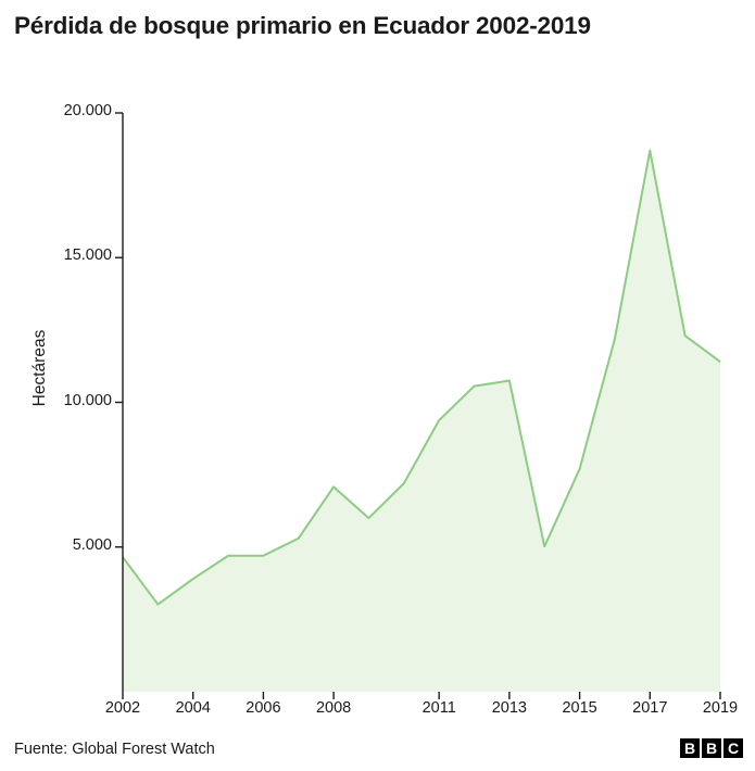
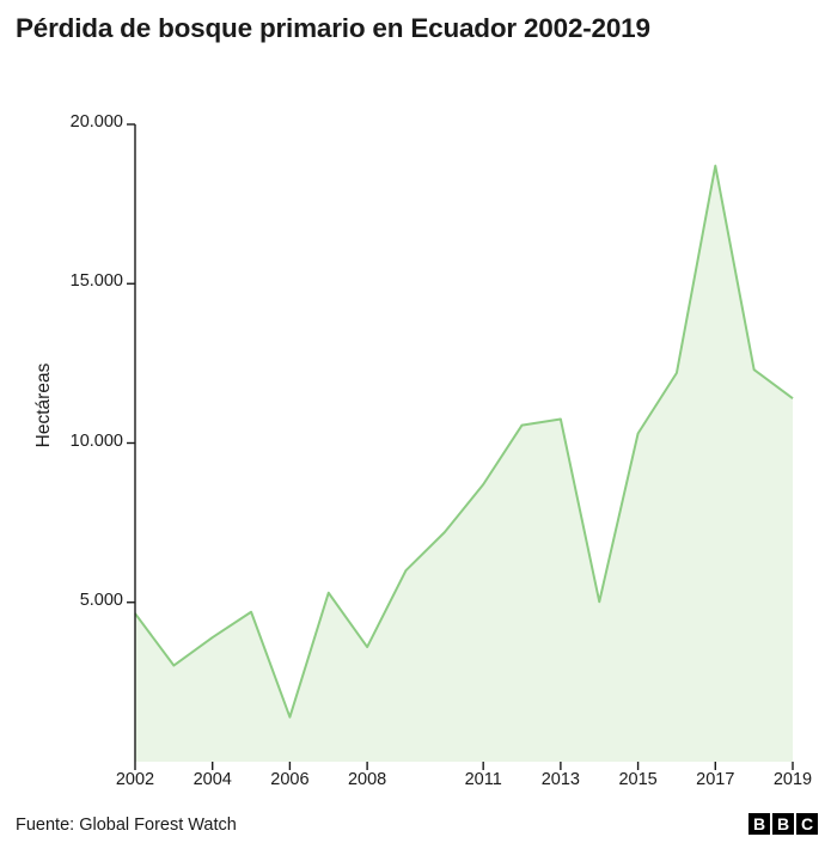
2006: 4700 -> 1400
2008: 7100 -> 3600
2011: 9400 -> 8700
2015: 7700 -> 10300
